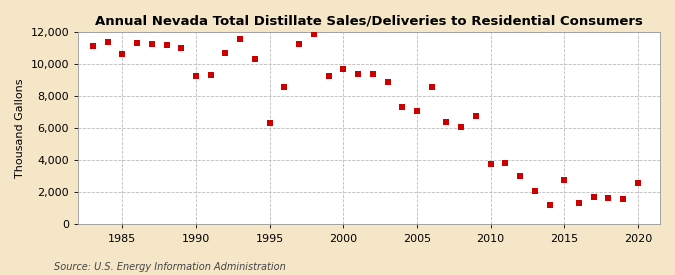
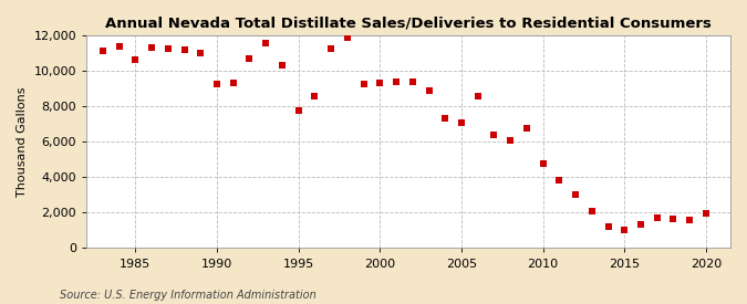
1995: 6,300 -> 7,800
2000: 9,700 -> 9,300
2010: 3,800 -> 4,800
2015: 2,800 -> 1,000
2020: 2,600 -> 2,000
